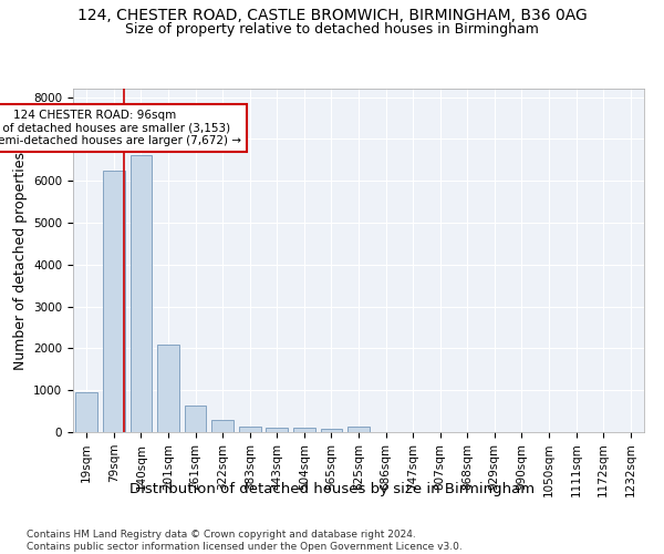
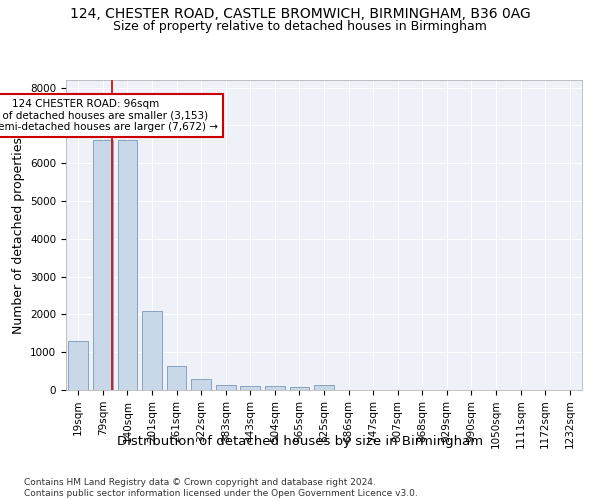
19sqm: 950 -> 1300
79sqm: 6250 -> 6600
